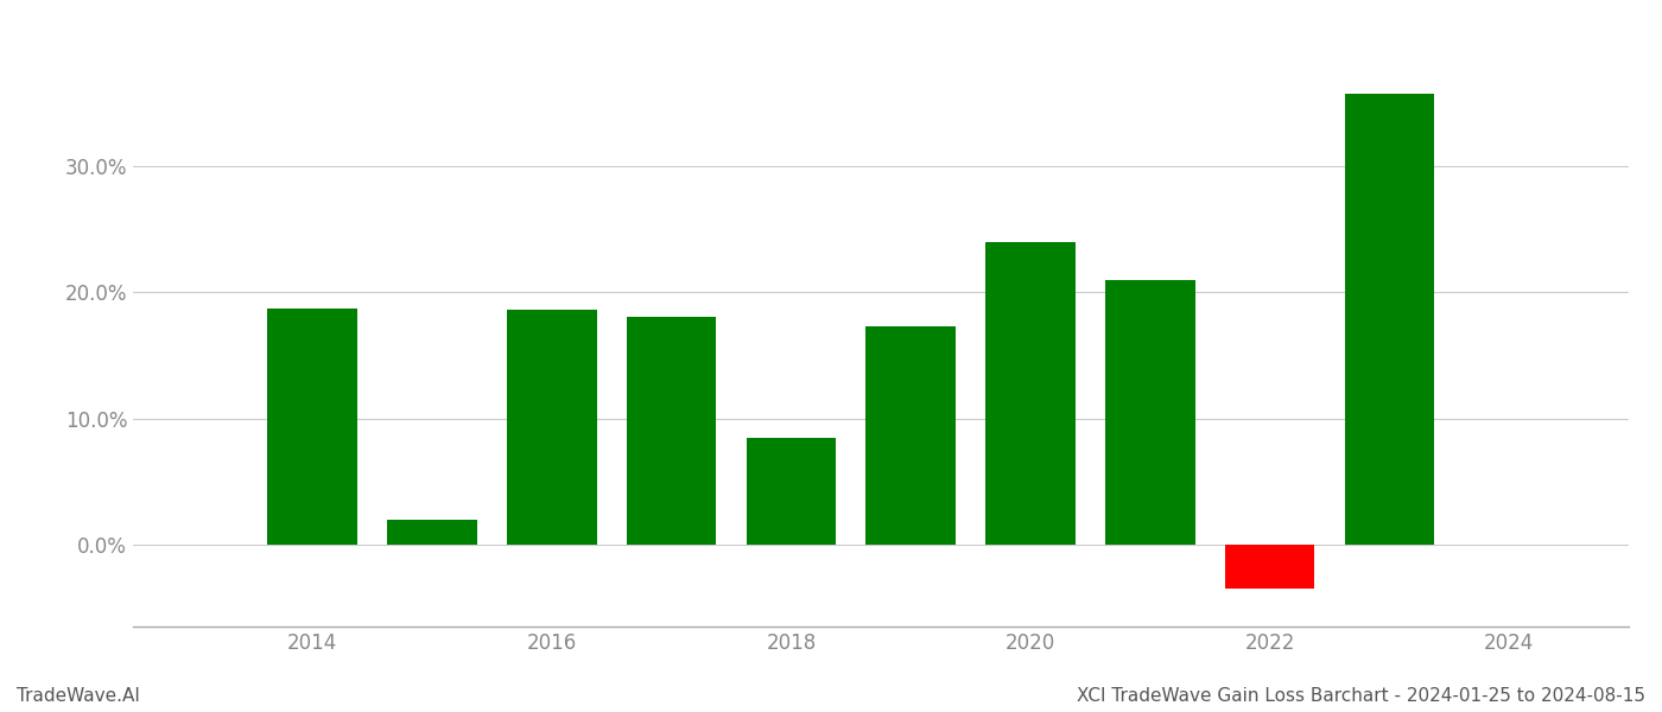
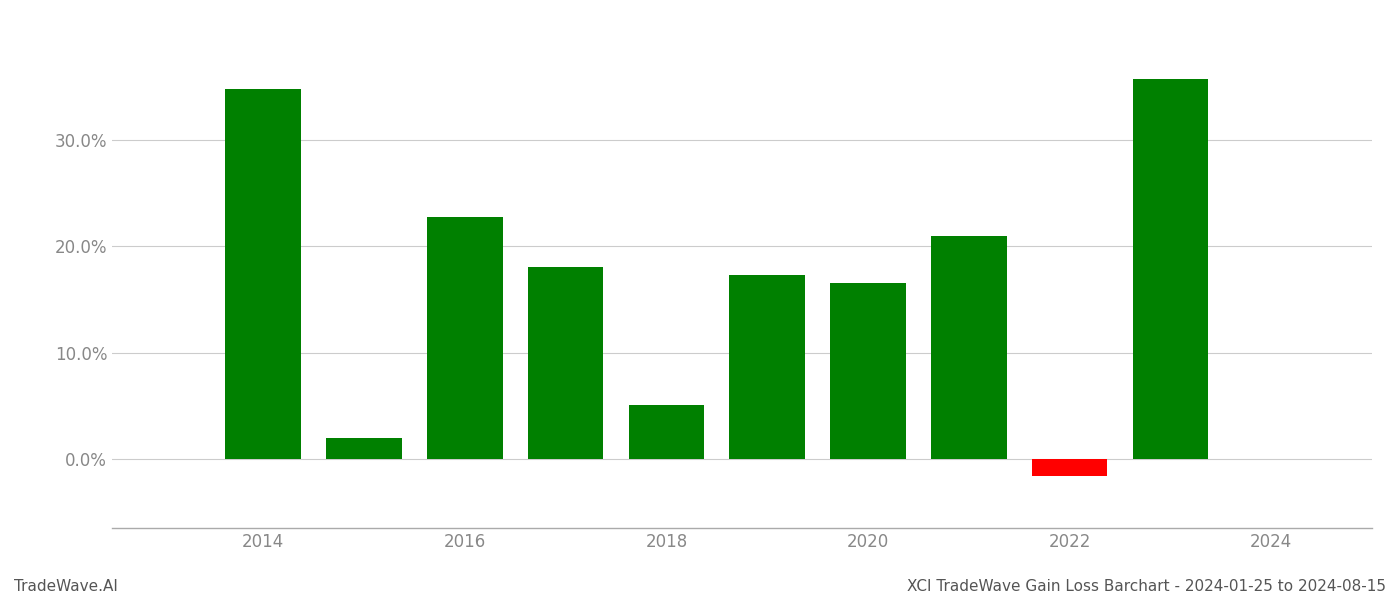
2014: 18.7% -> 34.8%
2016: 18.6% -> 22.8%
2018: 8.5% -> 5.1%
2020: 24.0% -> 16.6%
2022: -3.5% -> -1.6%
